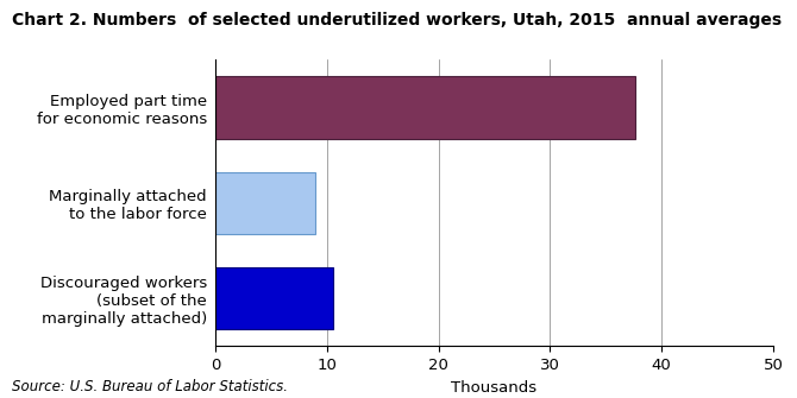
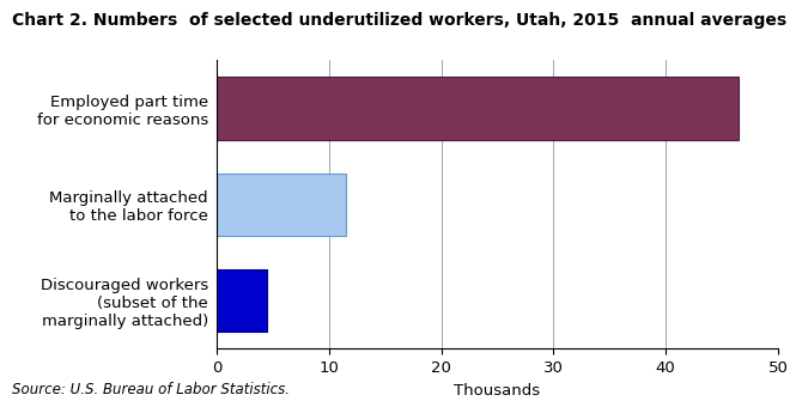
Employed part time for economic reasons: 37.6 -> 46.5
Marginally attached to the labor force: 9.0 -> 11.5
Discouraged workers (subset of the marginally attached): 10.6 -> 4.5
